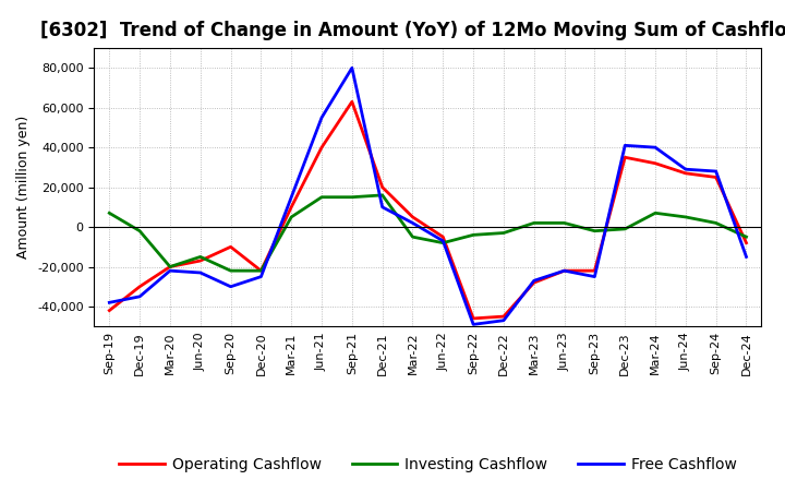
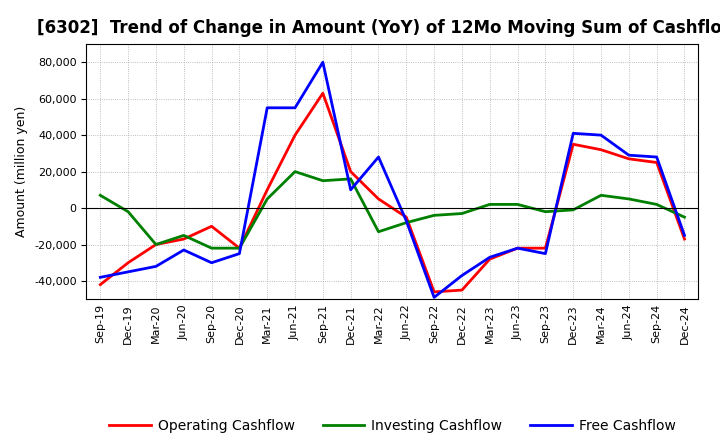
Free Cashflow/Mar-20: -22,000 -> -32,000
Free Cashflow/Mar-21: 15,000 -> 55,000
Investing Cashflow/Jun-21: 15,000 -> 20,000
Investing Cashflow/Mar-22: -5,000 -> -13,000
Free Cashflow/Mar-22: 2,000 -> 28,000
Free Cashflow/Dec-22: -47,000 -> -37,000
Operating Cashflow/Dec-24: -8,000 -> -17,000
